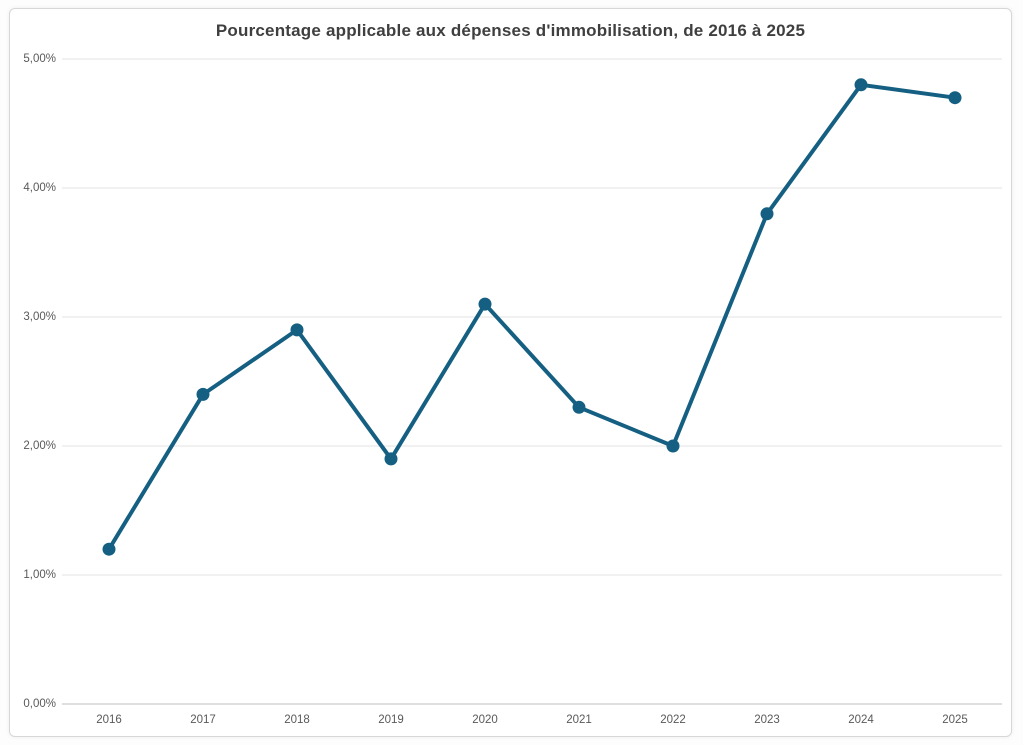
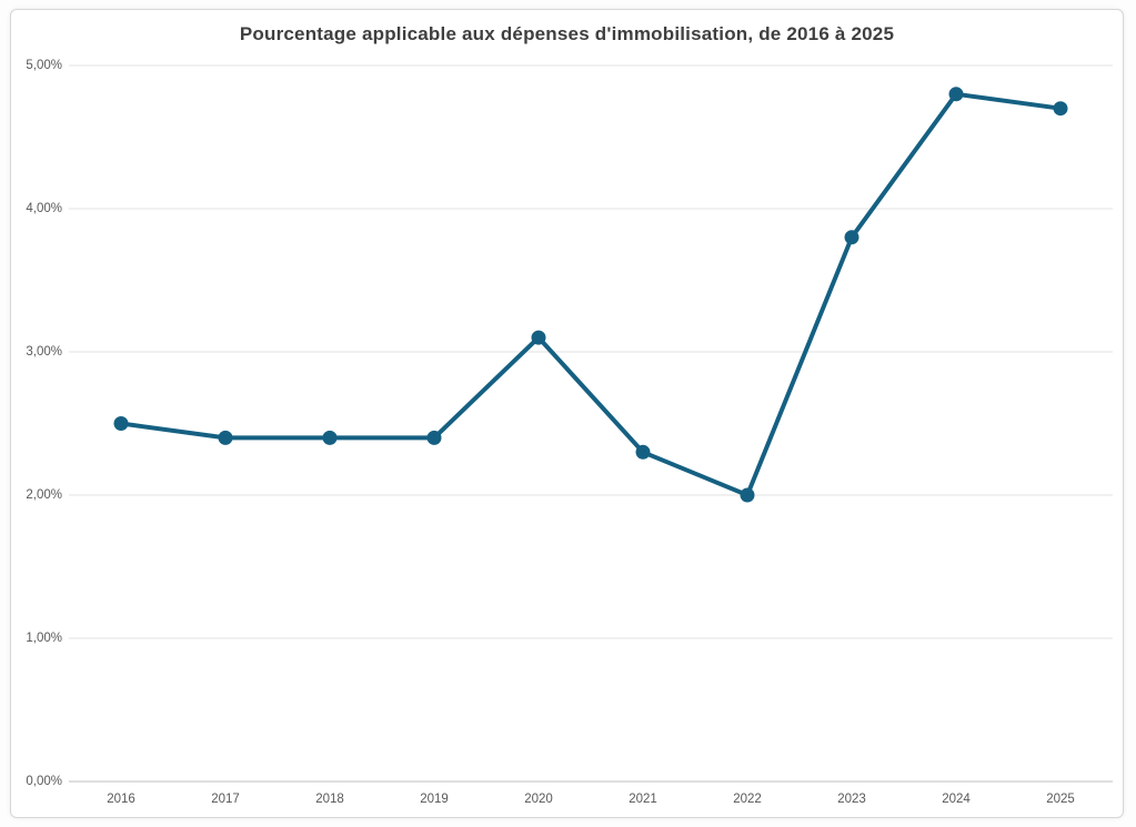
2016: 1,2% -> 2,5%
2018: 2,9% -> 2,4%
2019: 1,9% -> 2,4%
